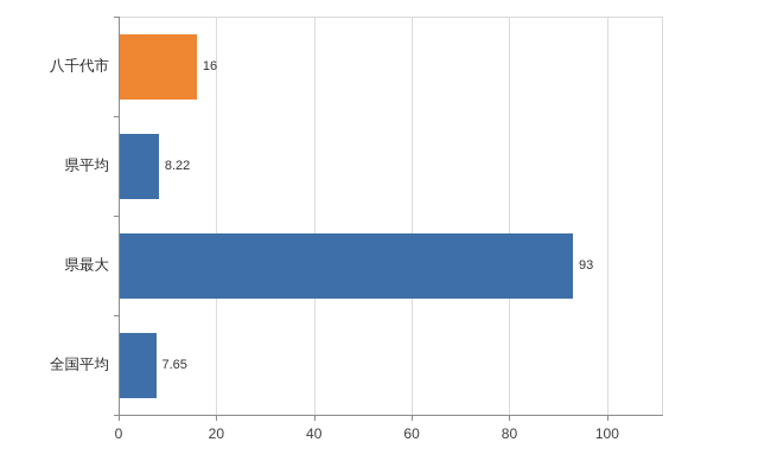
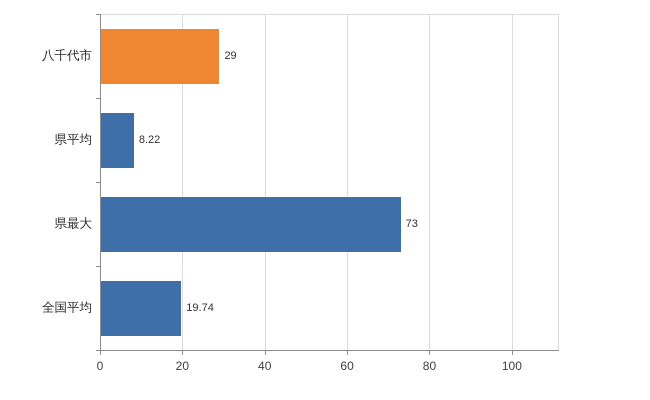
八千代市: 16 -> 29
県最大: 93 -> 73
全国平均: 7.65 -> 19.74
